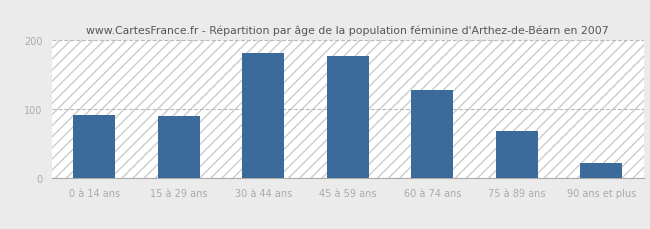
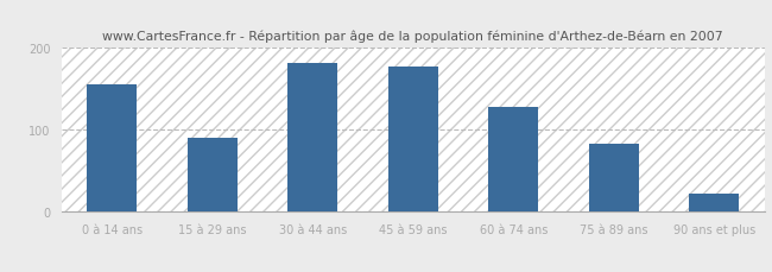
0 à 14 ans: 92 -> 155
75 à 89 ans: 68 -> 83
